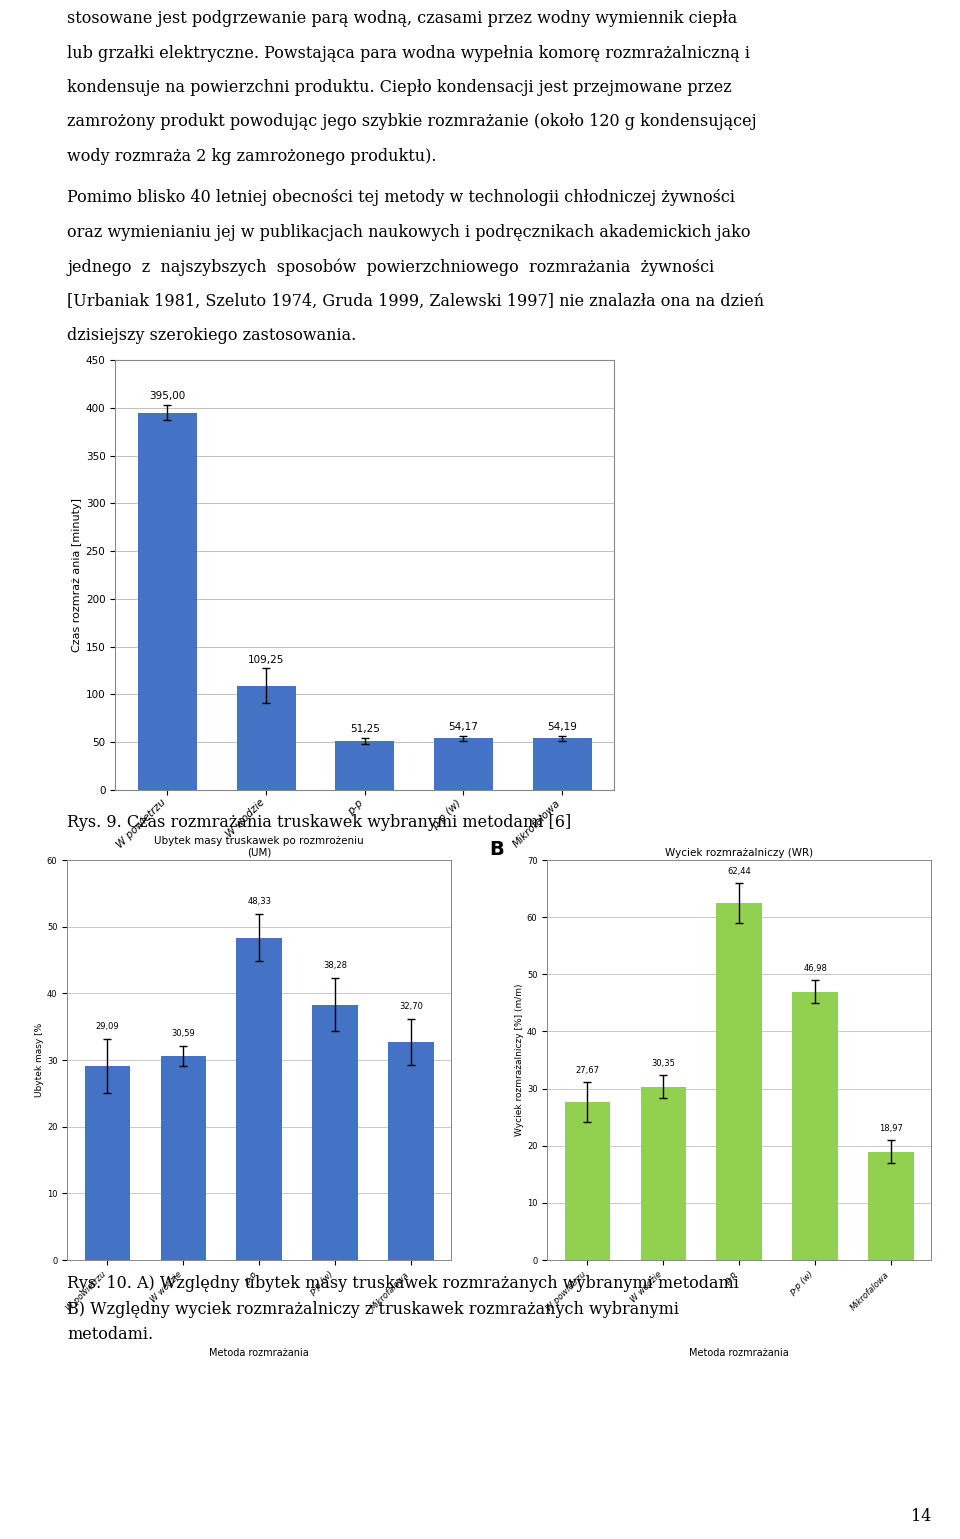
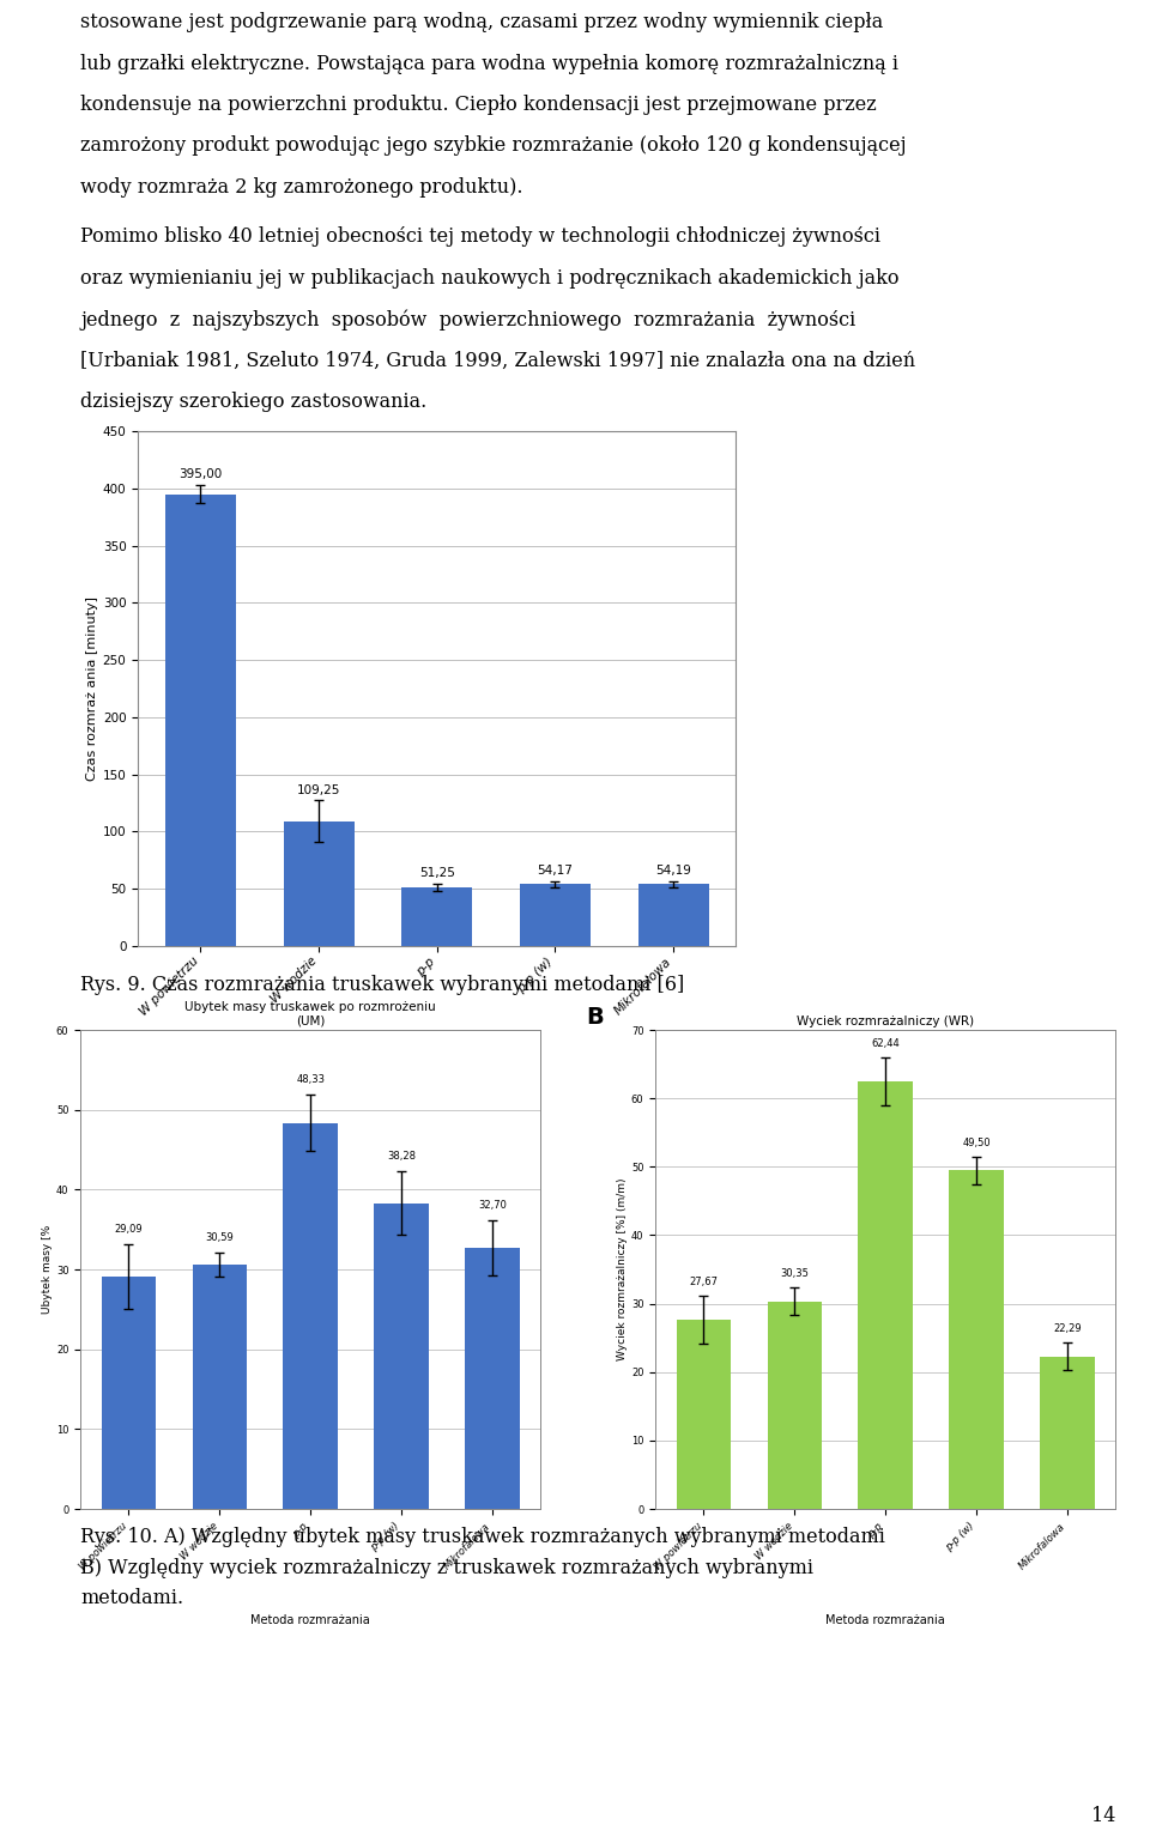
Wyciek rozmrażalniczy (WR)/p-p (w): 46,98 -> 49,50
Wyciek rozmrażalniczy (WR)/Mikrofalowa: 18,97 -> 22,29
